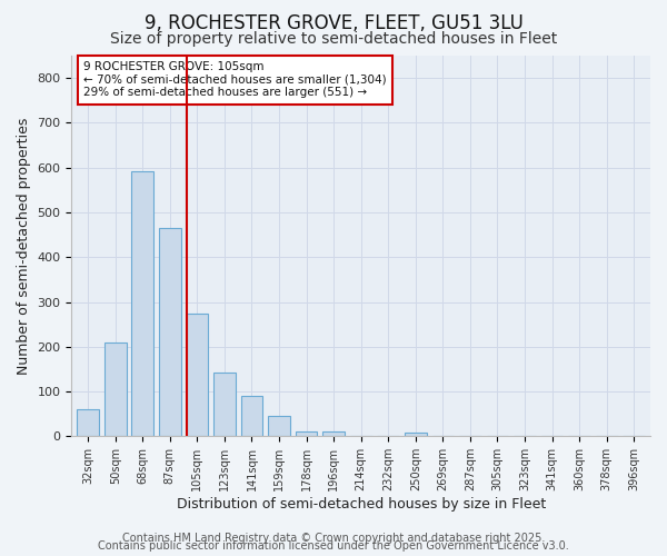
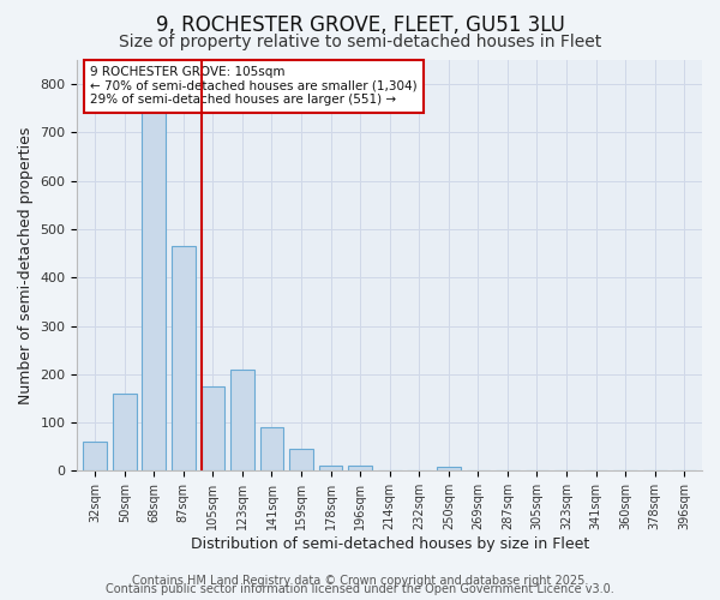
50sqm: 210 -> 160
68sqm: 593 -> 745
105sqm: 275 -> 175
123sqm: 143 -> 210
